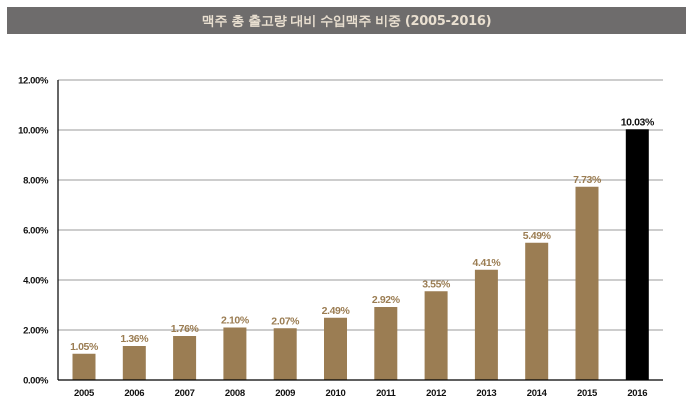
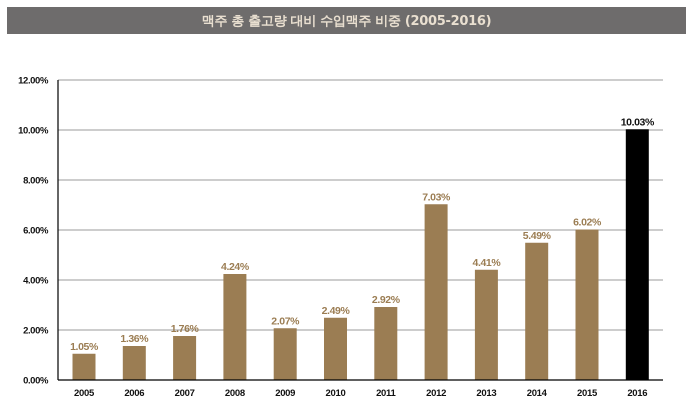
2008: 2.10% -> 4.24%
2012: 3.55% -> 7.03%
2015: 7.73% -> 6.02%
